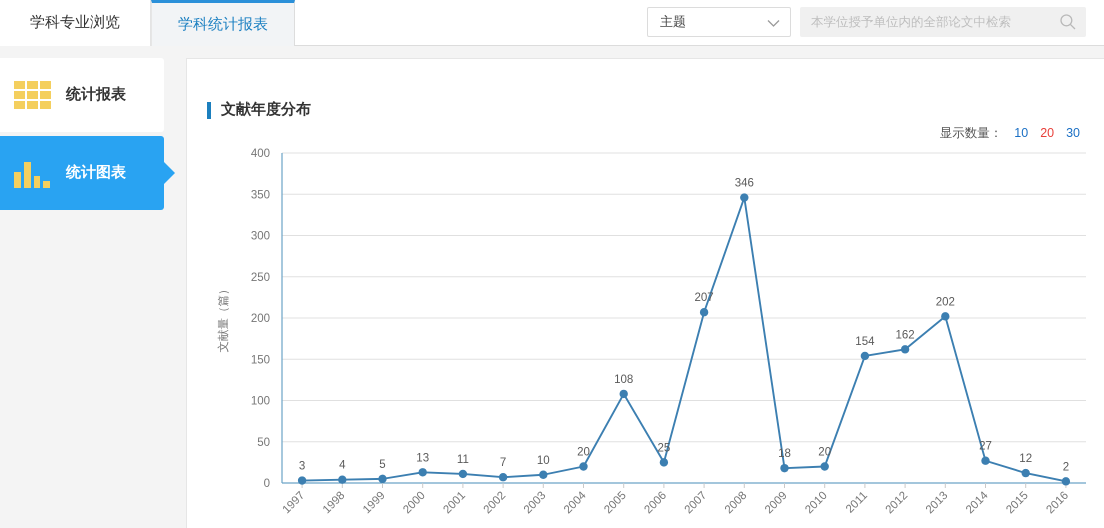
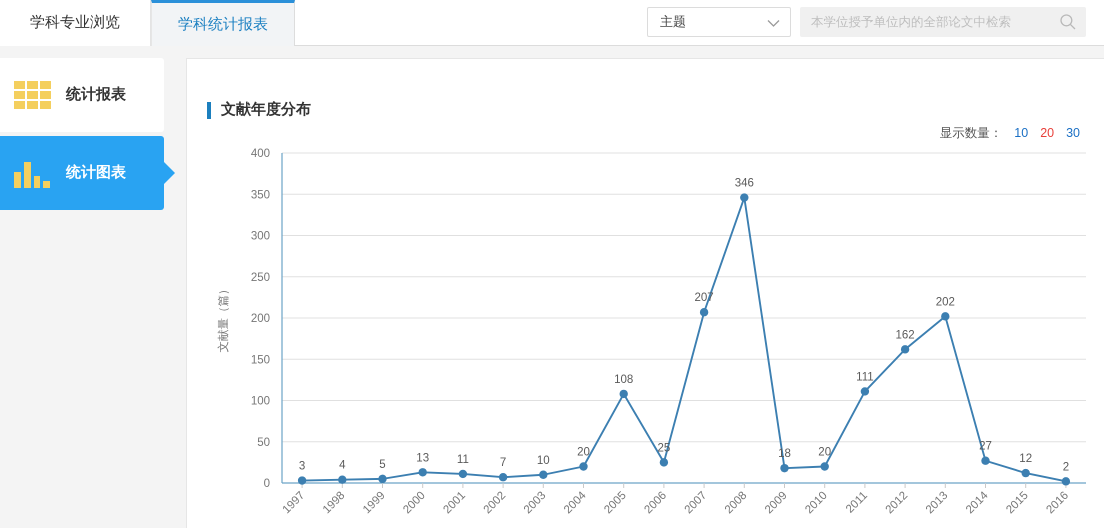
2011: 154 -> 111
